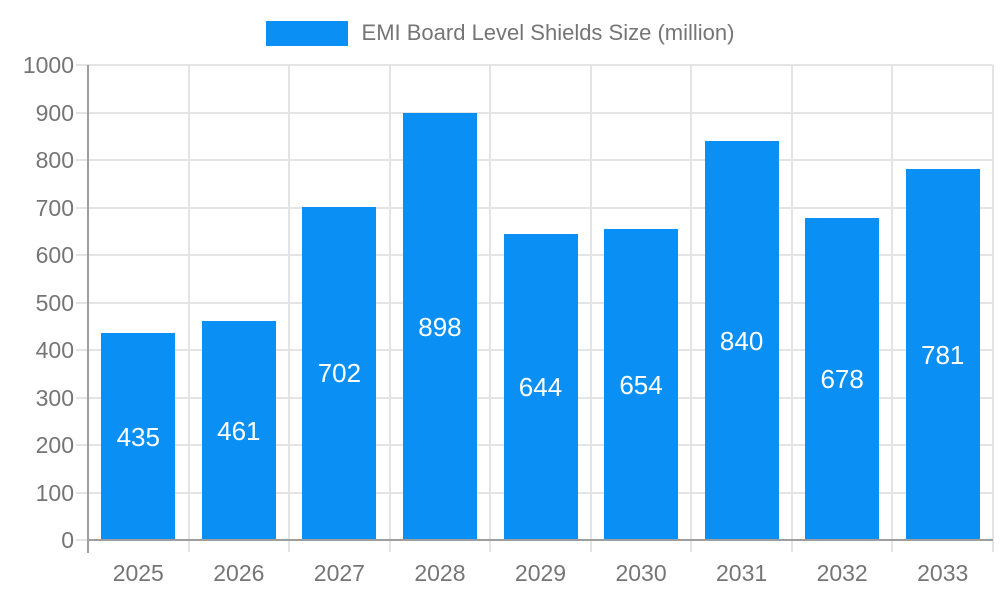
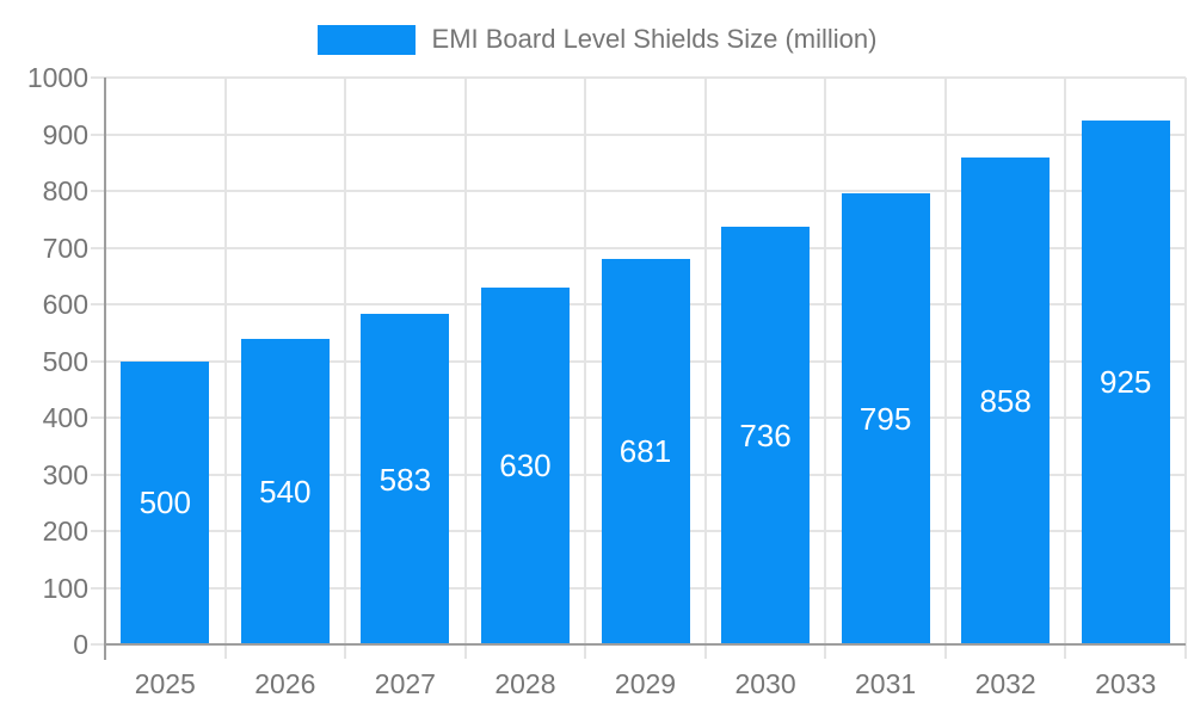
2025: 435 -> 500
2026: 461 -> 540
2027: 702 -> 583
2028: 898 -> 630
2029: 644 -> 681
2030: 654 -> 736
2031: 840 -> 795
2032: 678 -> 858
2033: 781 -> 925
